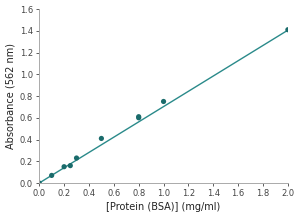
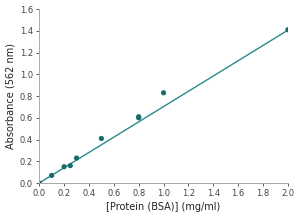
1.0: 0.75 -> 0.83
